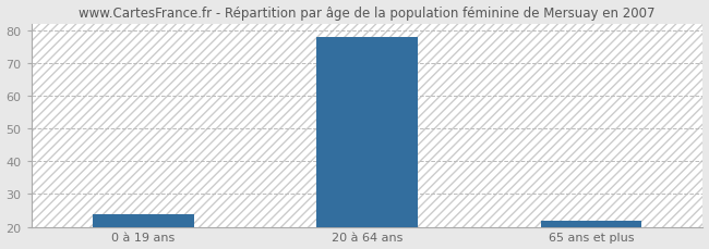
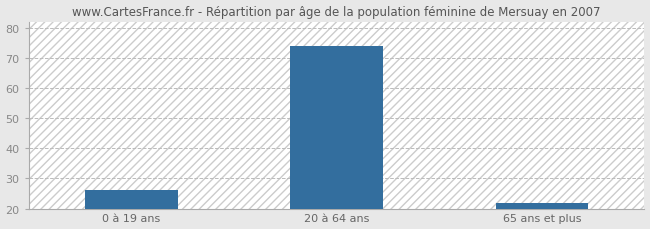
0 à 19 ans: 24 -> 26
20 à 64 ans: 78 -> 74
